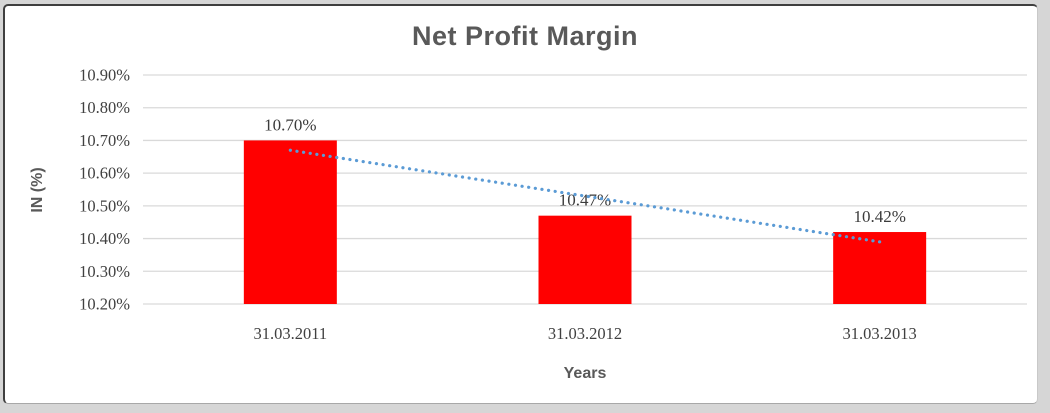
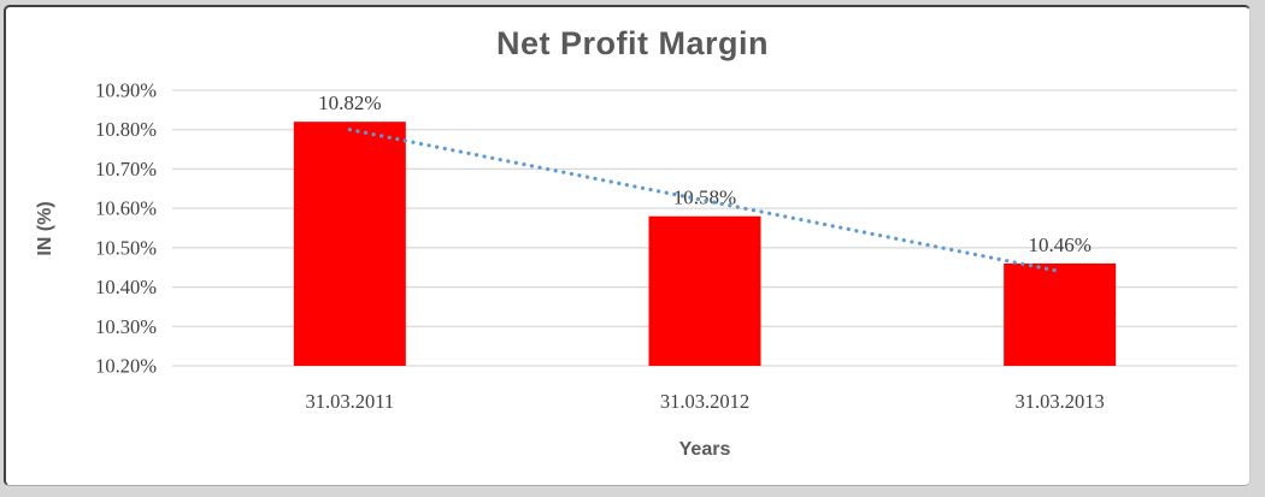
31.03.2011: 10.70% -> 10.82%
31.03.2012: 10.47% -> 10.58%
31.03.2013: 10.42% -> 10.46%
